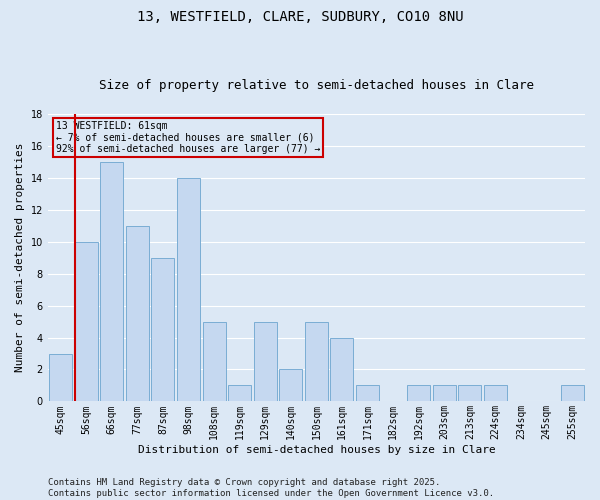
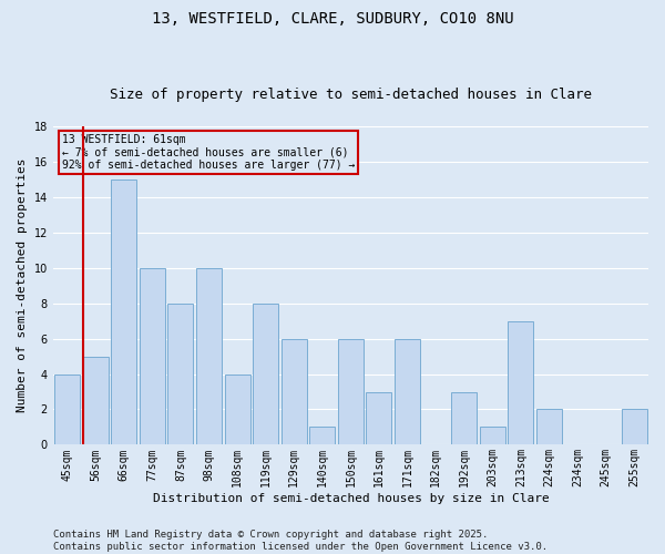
45sqm: 3 -> 4
56sqm: 10 -> 5
77sqm: 11 -> 10
87sqm: 9 -> 8
98sqm: 14 -> 10
108sqm: 5 -> 4
119sqm: 1 -> 8
129sqm: 5 -> 6
140sqm: 2 -> 1
150sqm: 5 -> 6
161sqm: 4 -> 3
171sqm: 1 -> 6
192sqm: 1 -> 3
213sqm: 1 -> 7
224sqm: 1 -> 2
255sqm: 1 -> 2
